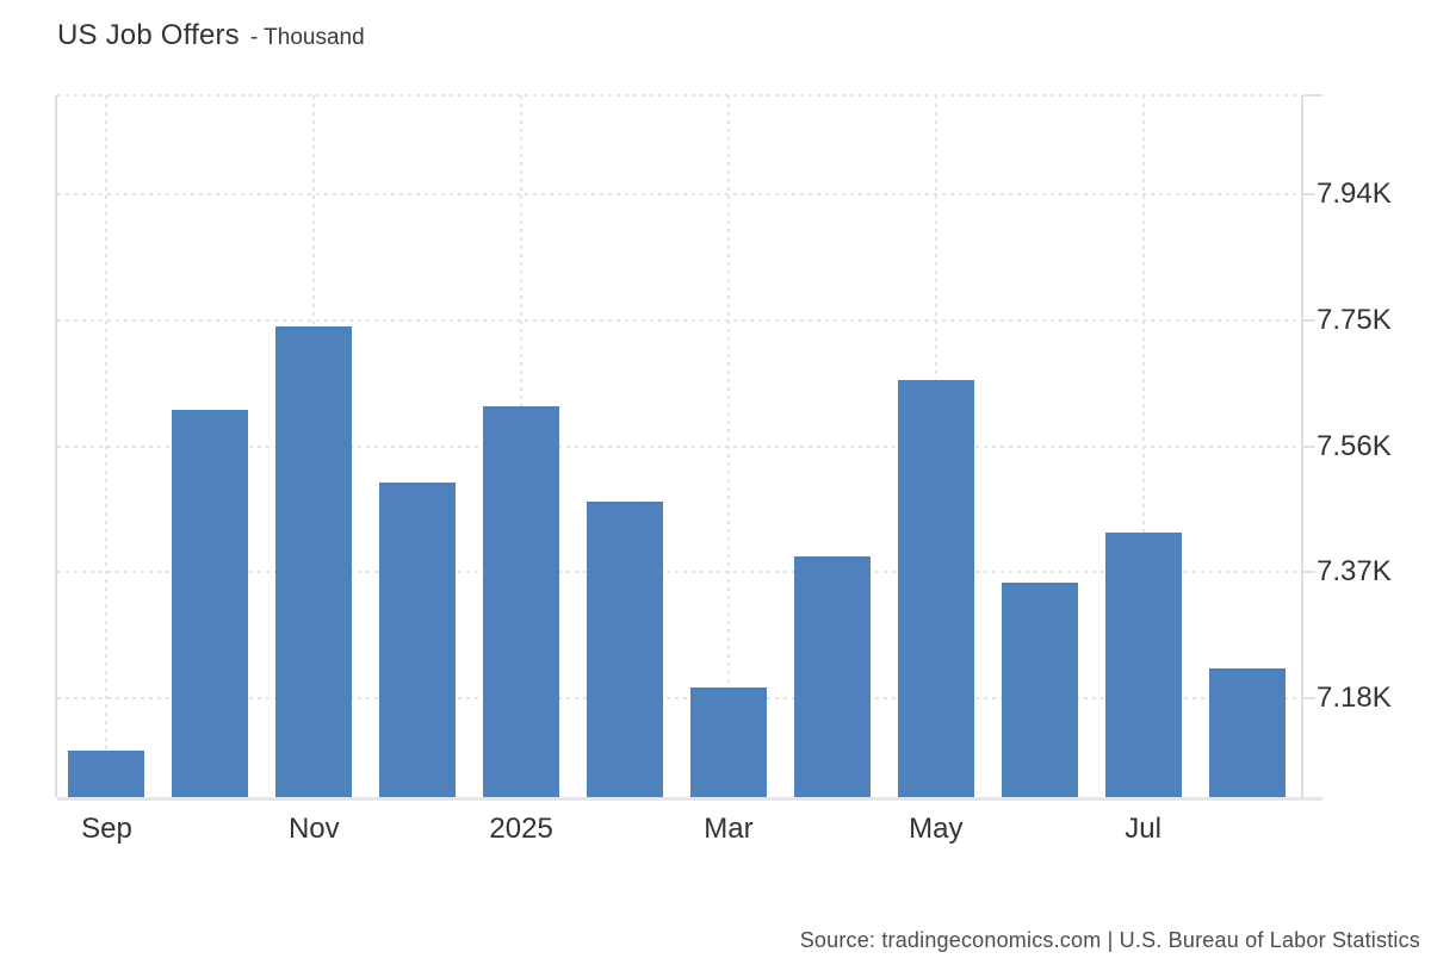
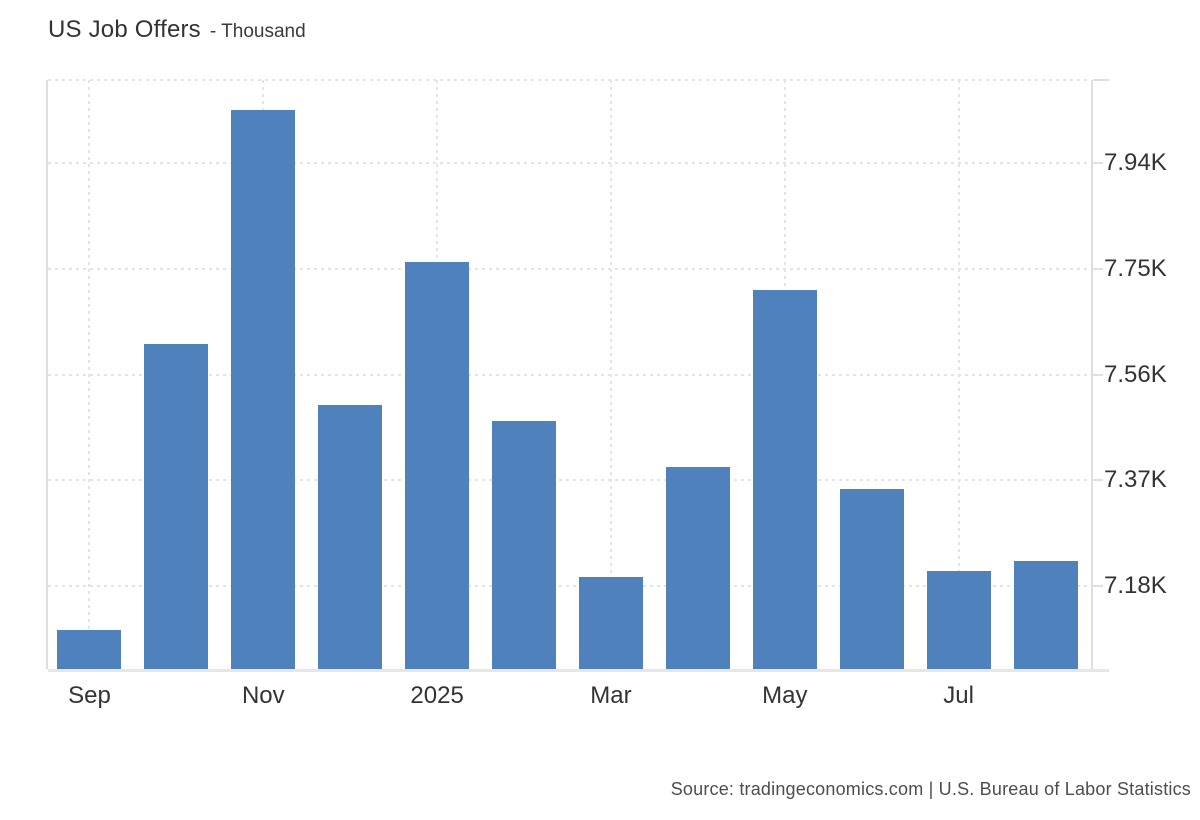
Nov: 7.74K -> 8.04K
2025: 7.62K -> 7.76K
May: 7.66K -> 7.71K
Jul: 7.43K -> 7.21K
